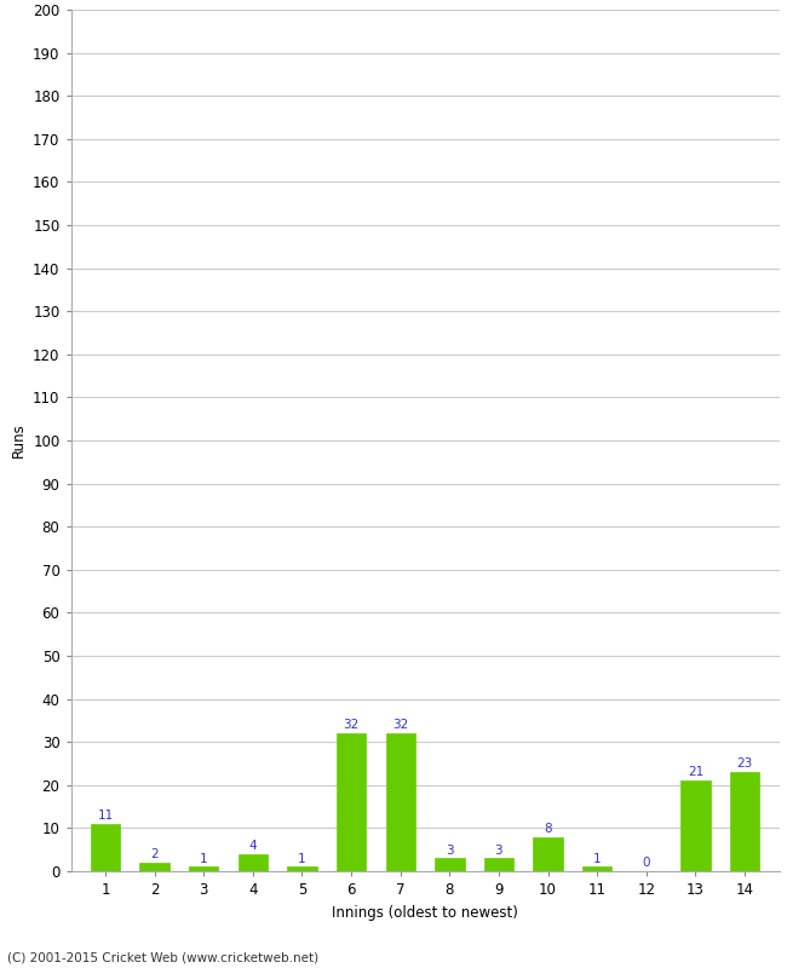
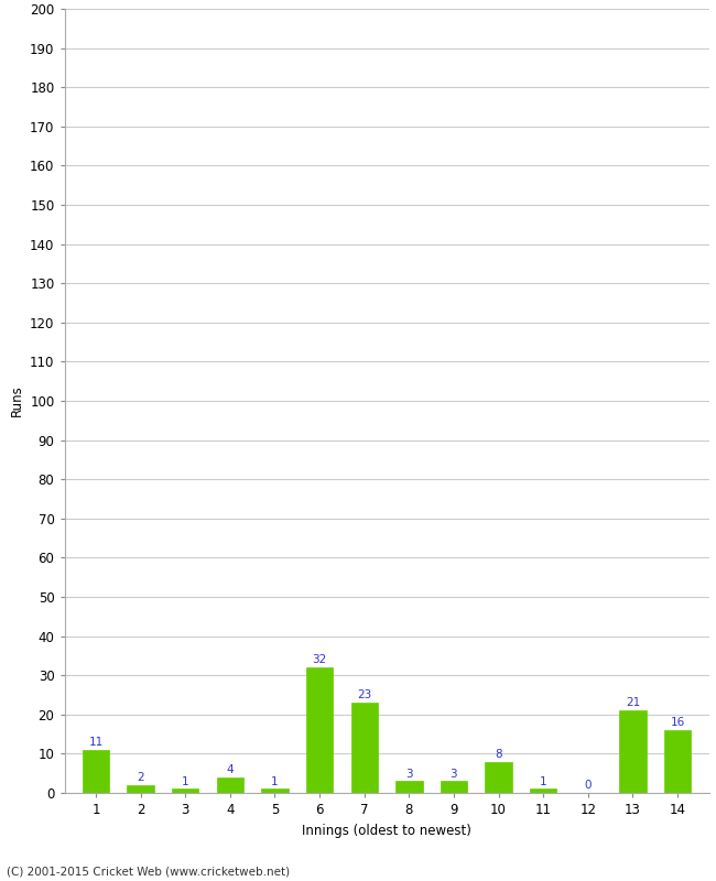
7: 32 -> 23
14: 23 -> 16
